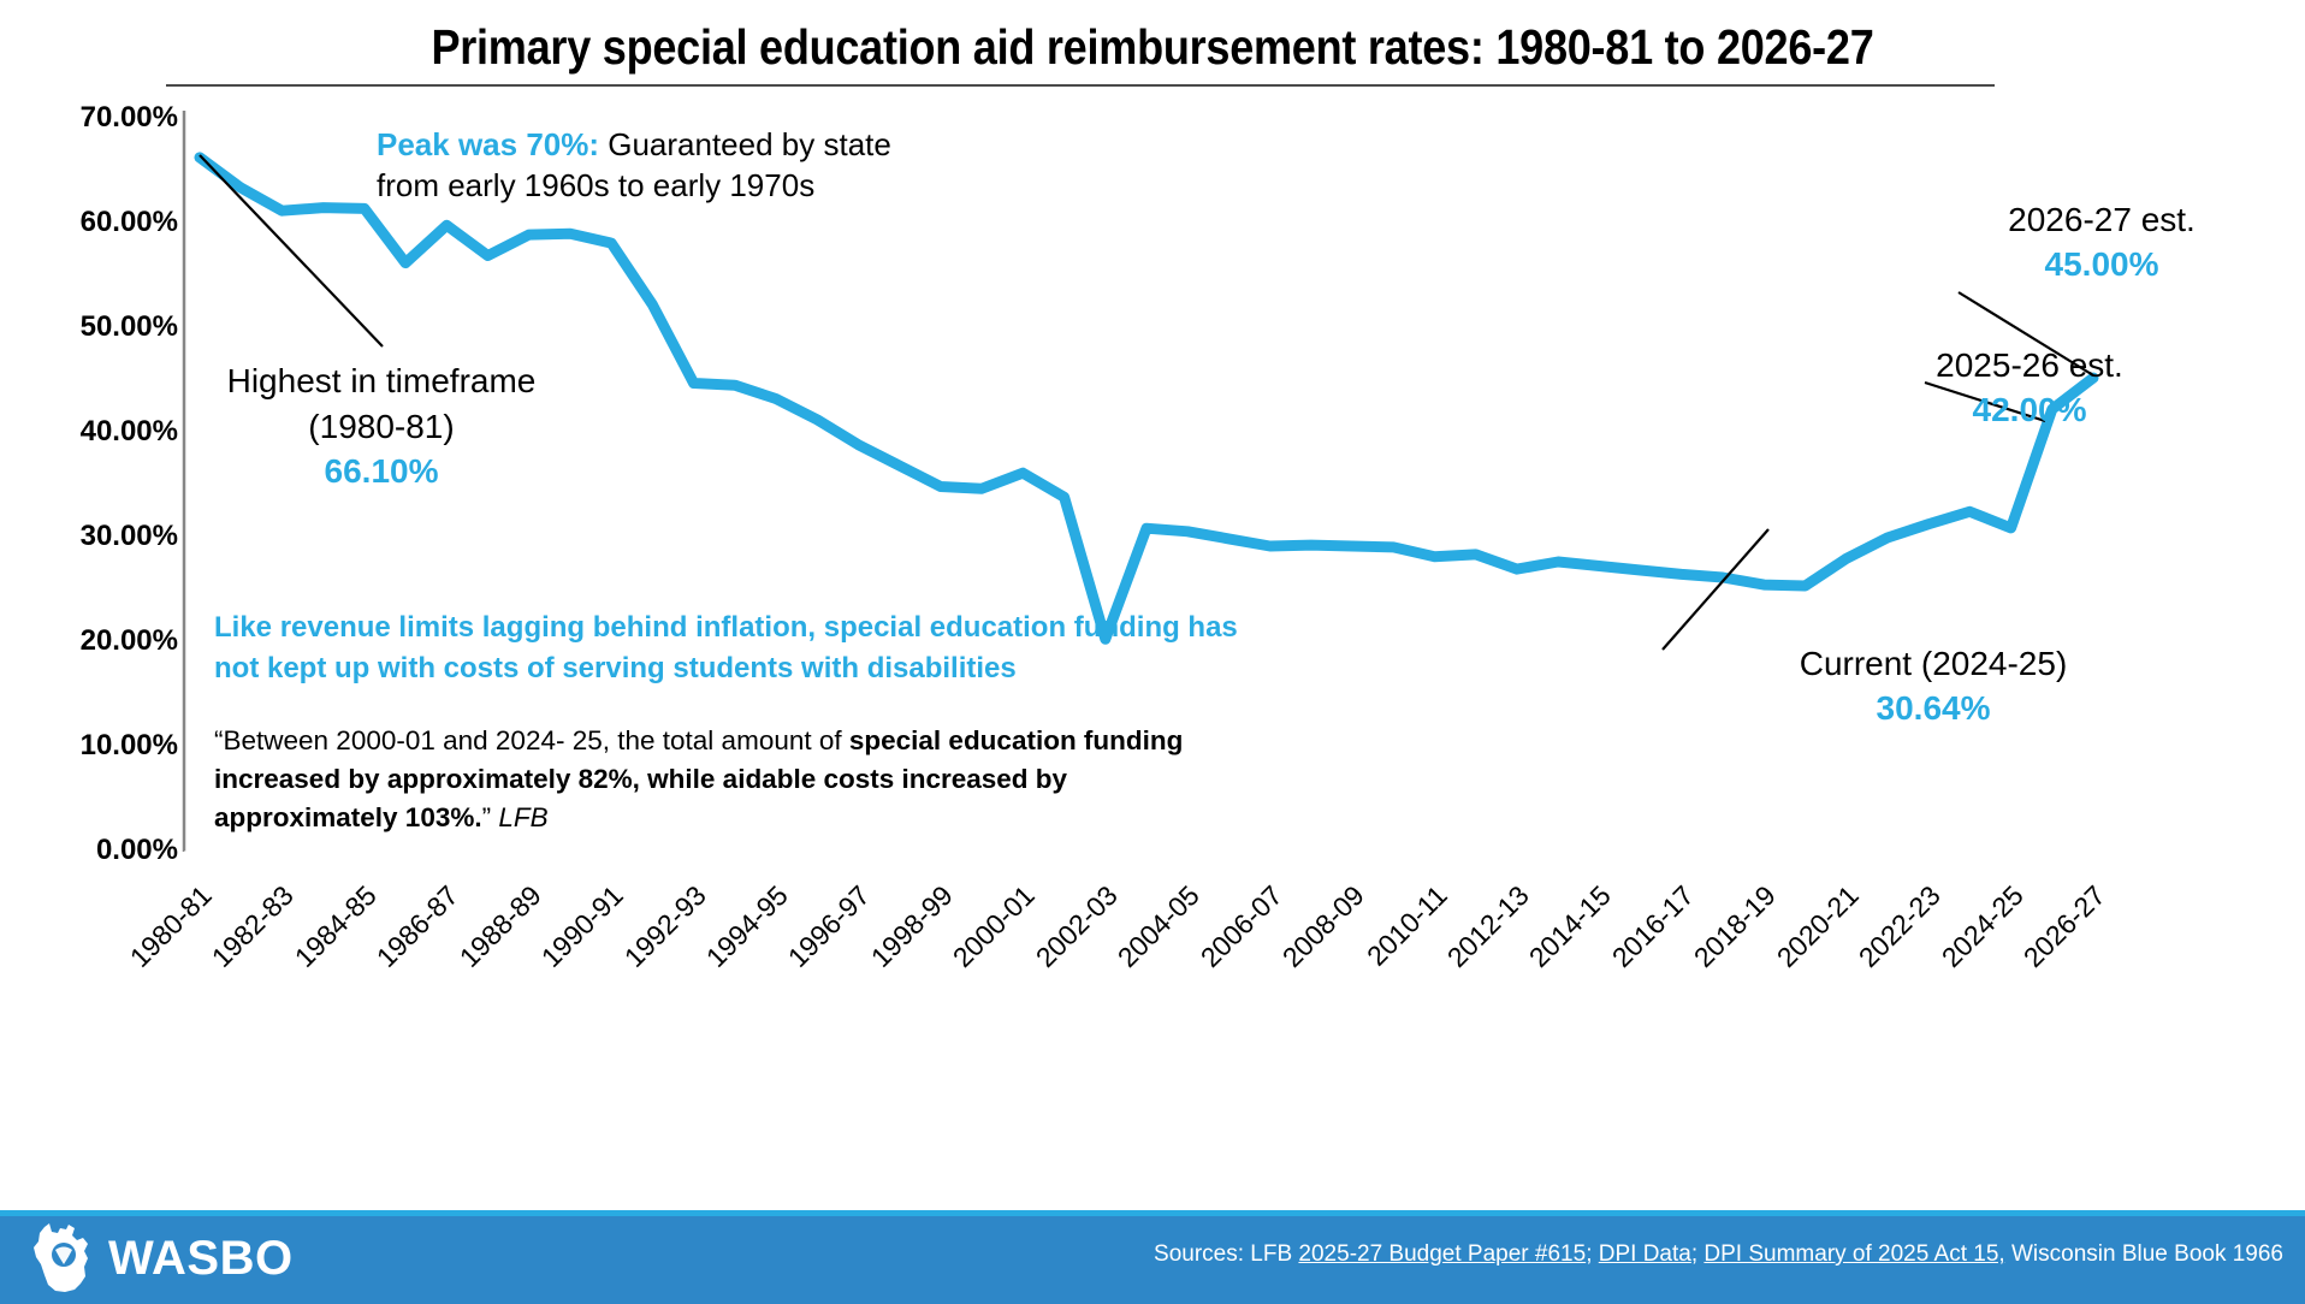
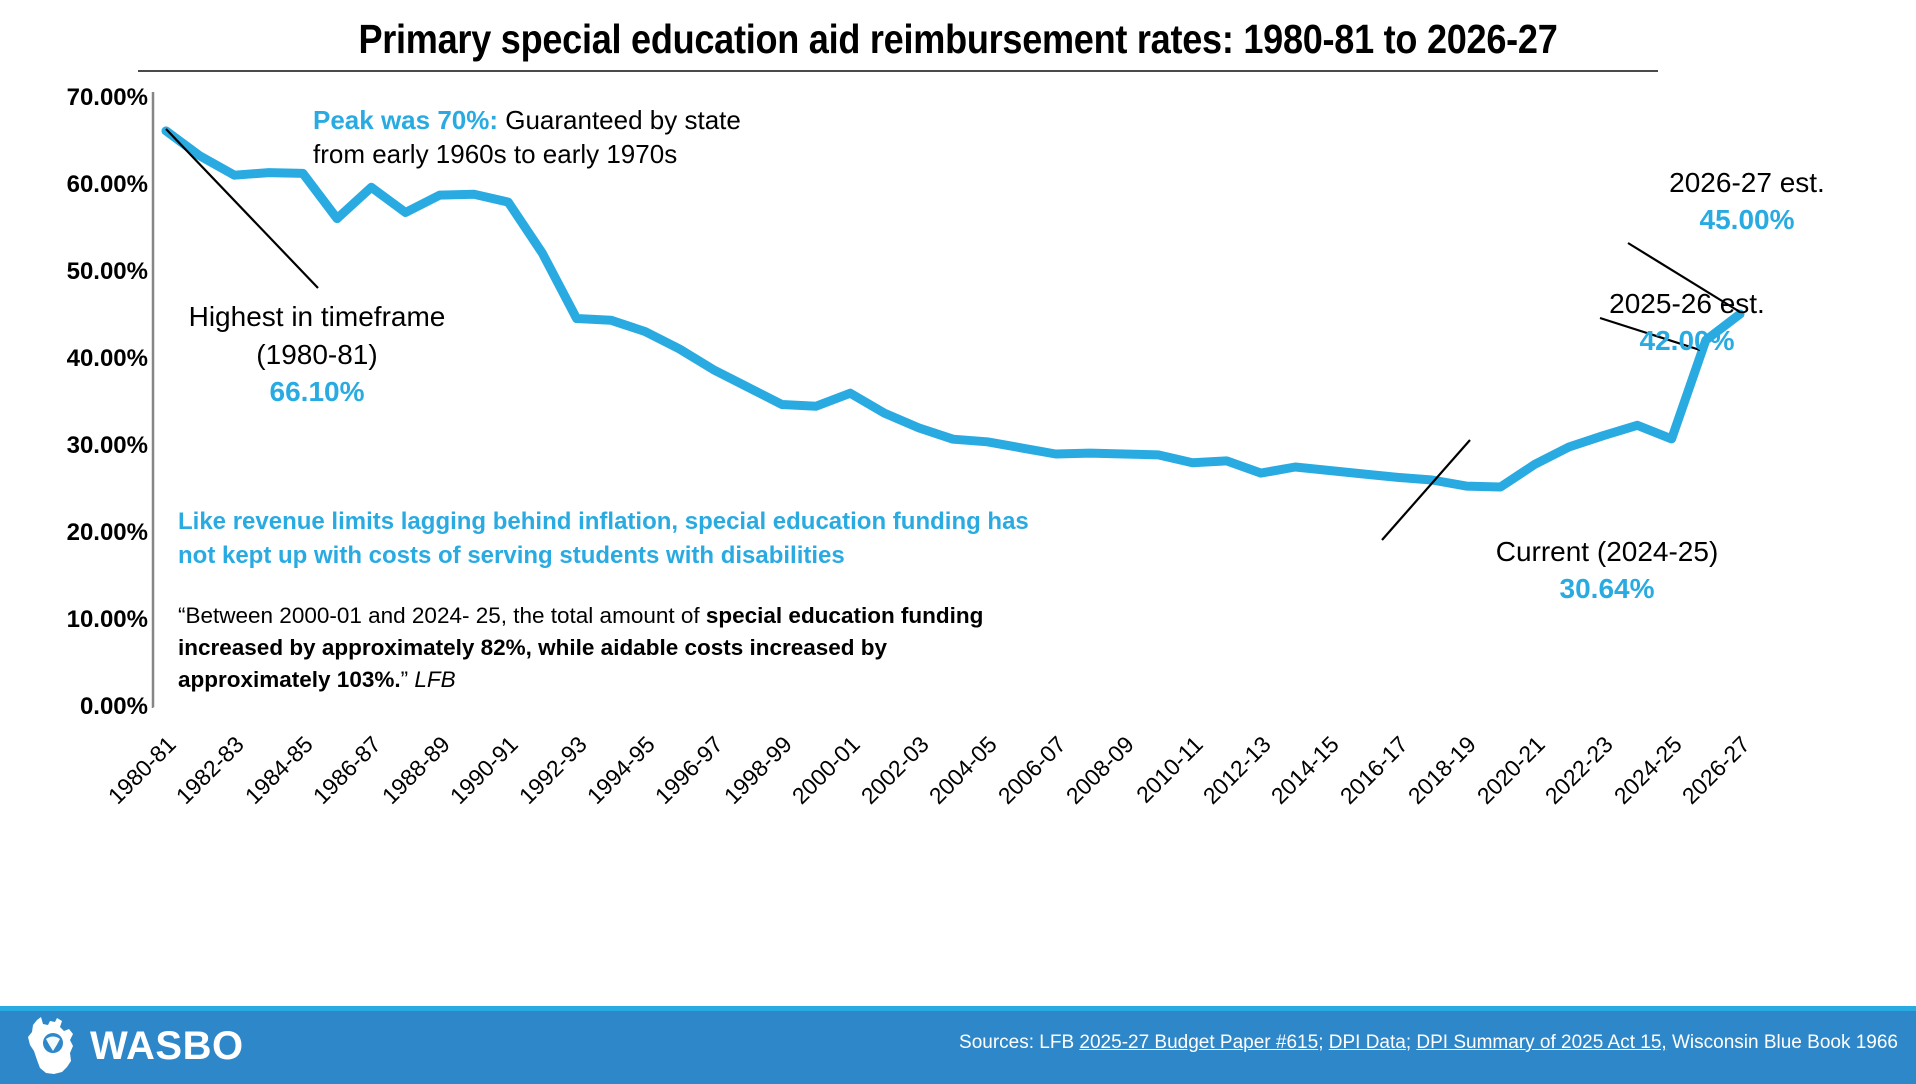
2002-03: 20% -> 32%
